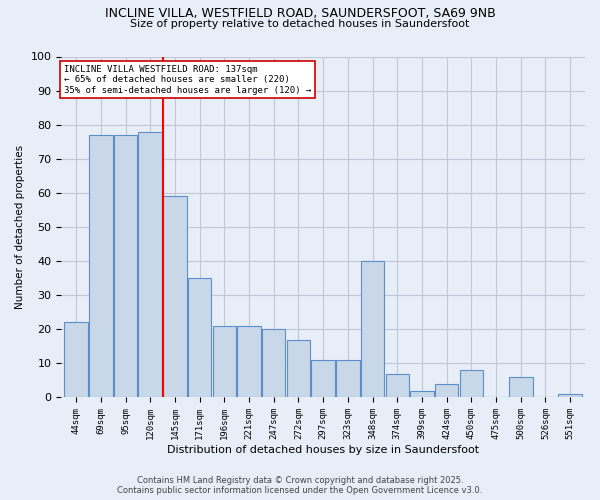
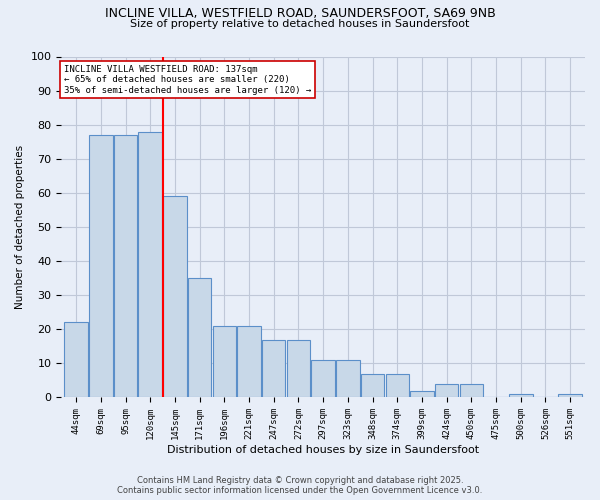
247sqm: 20 -> 17
348sqm: 40 -> 7
450sqm: 8 -> 4
500sqm: 6 -> 1
